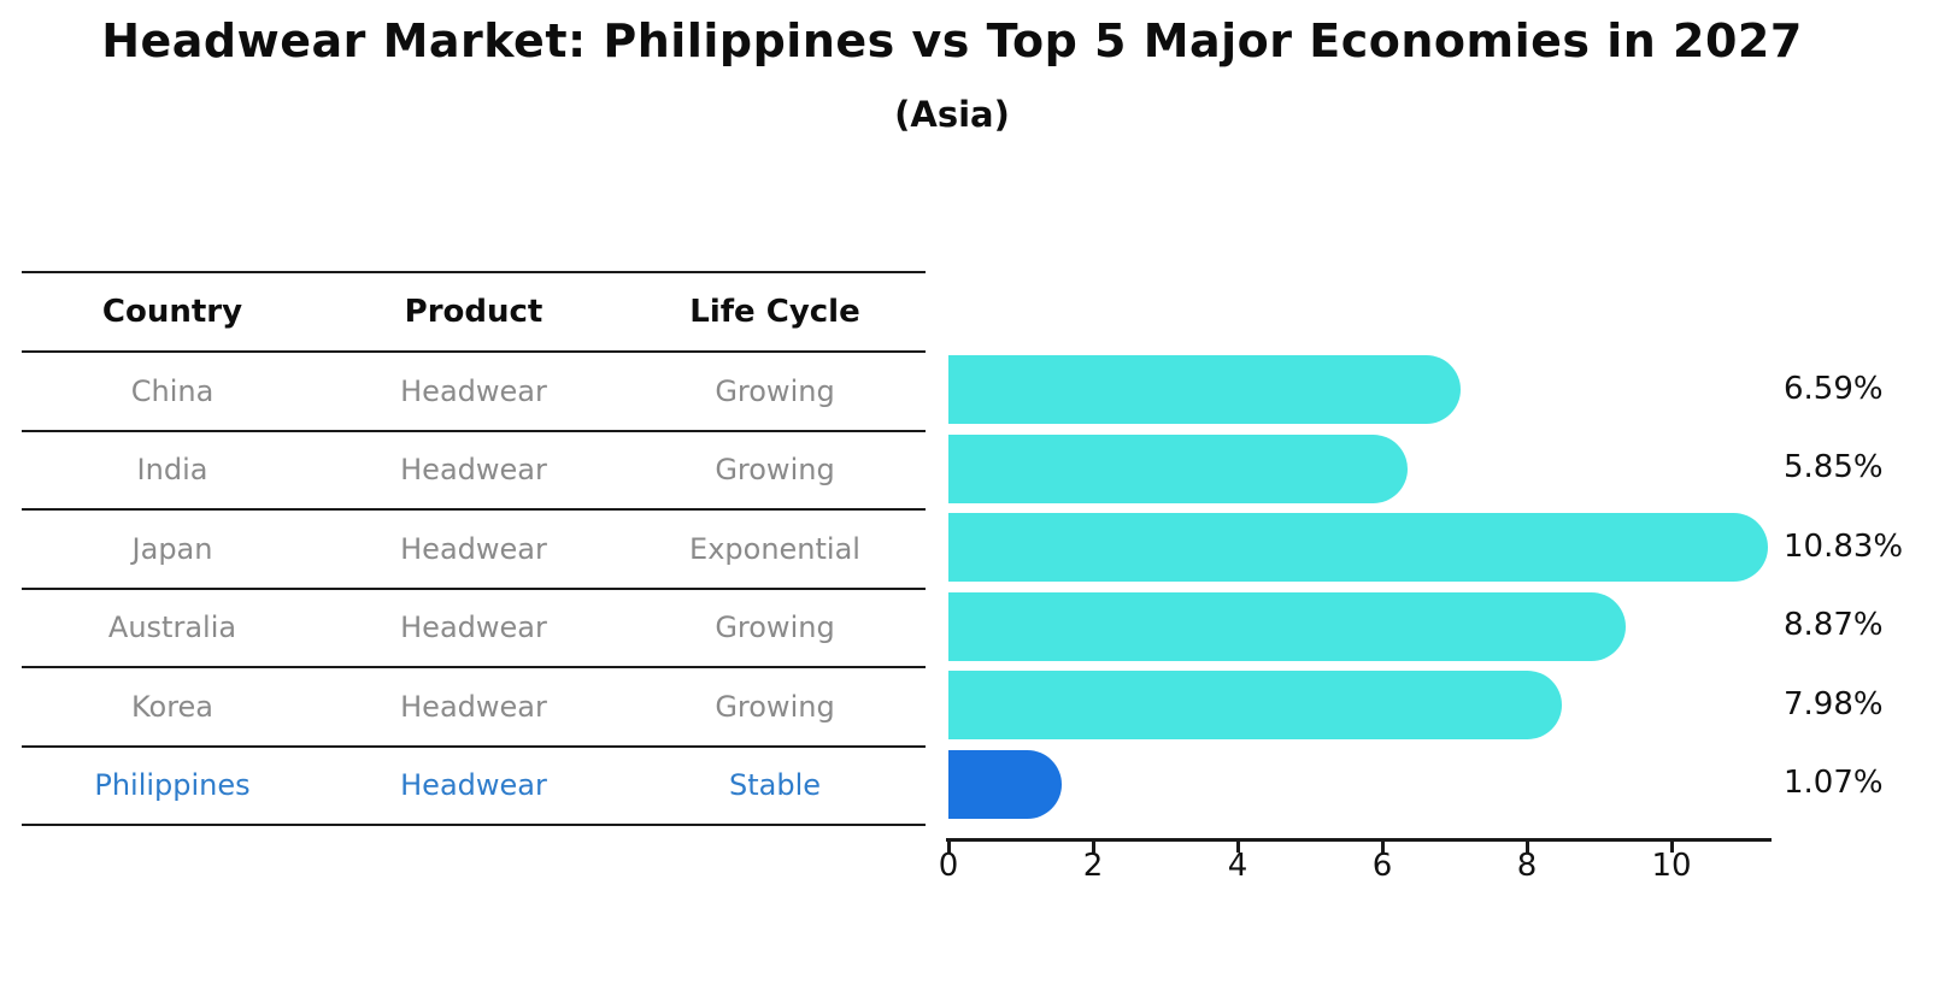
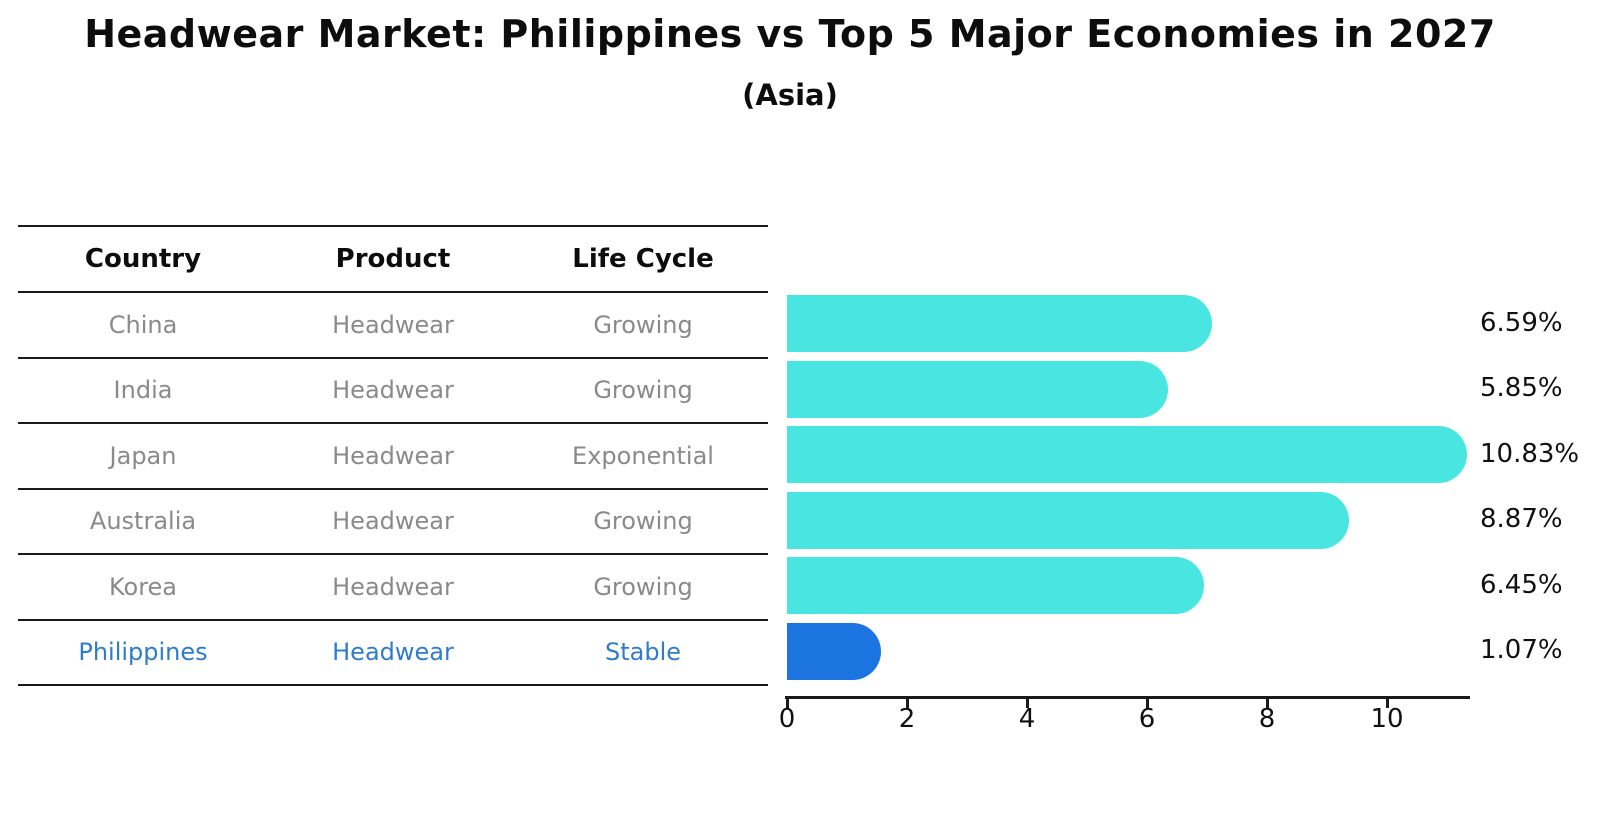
Korea: 7.98% -> 6.45%
